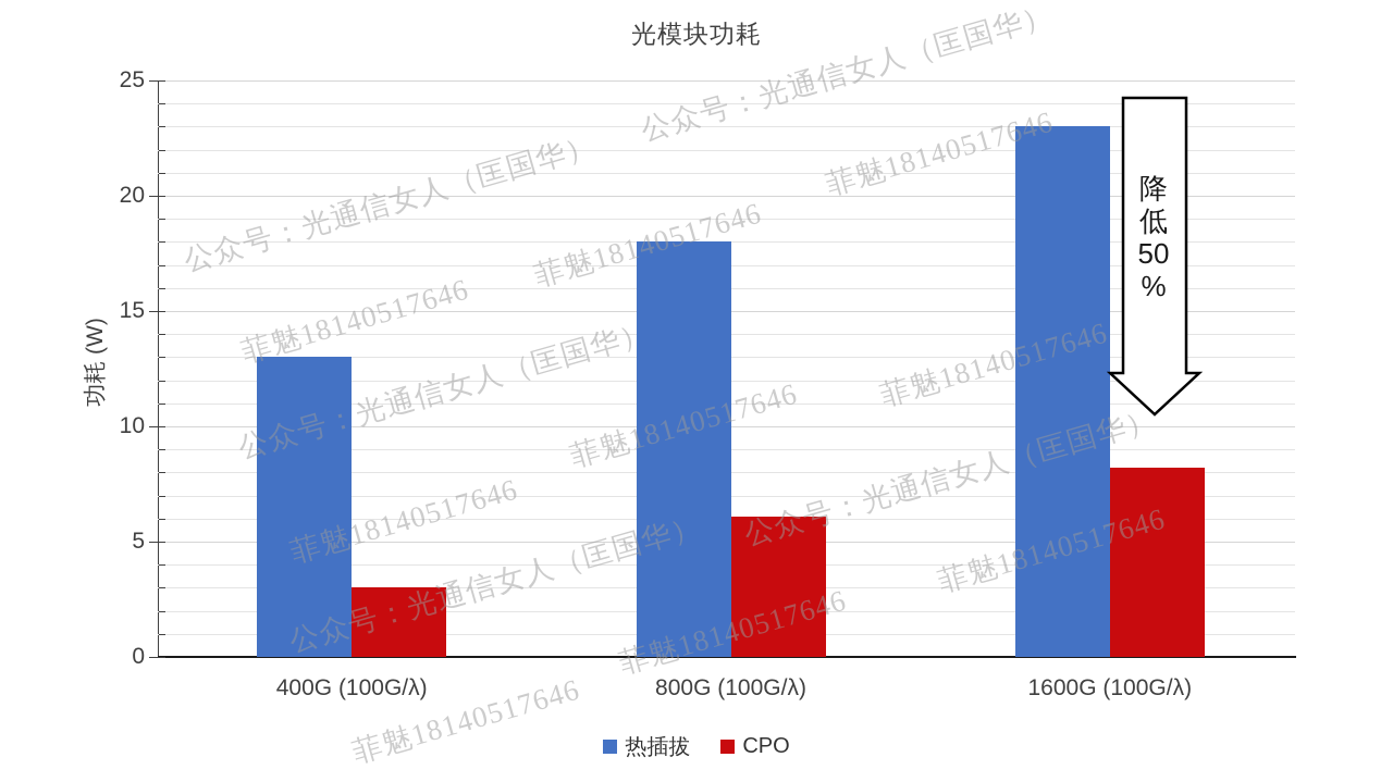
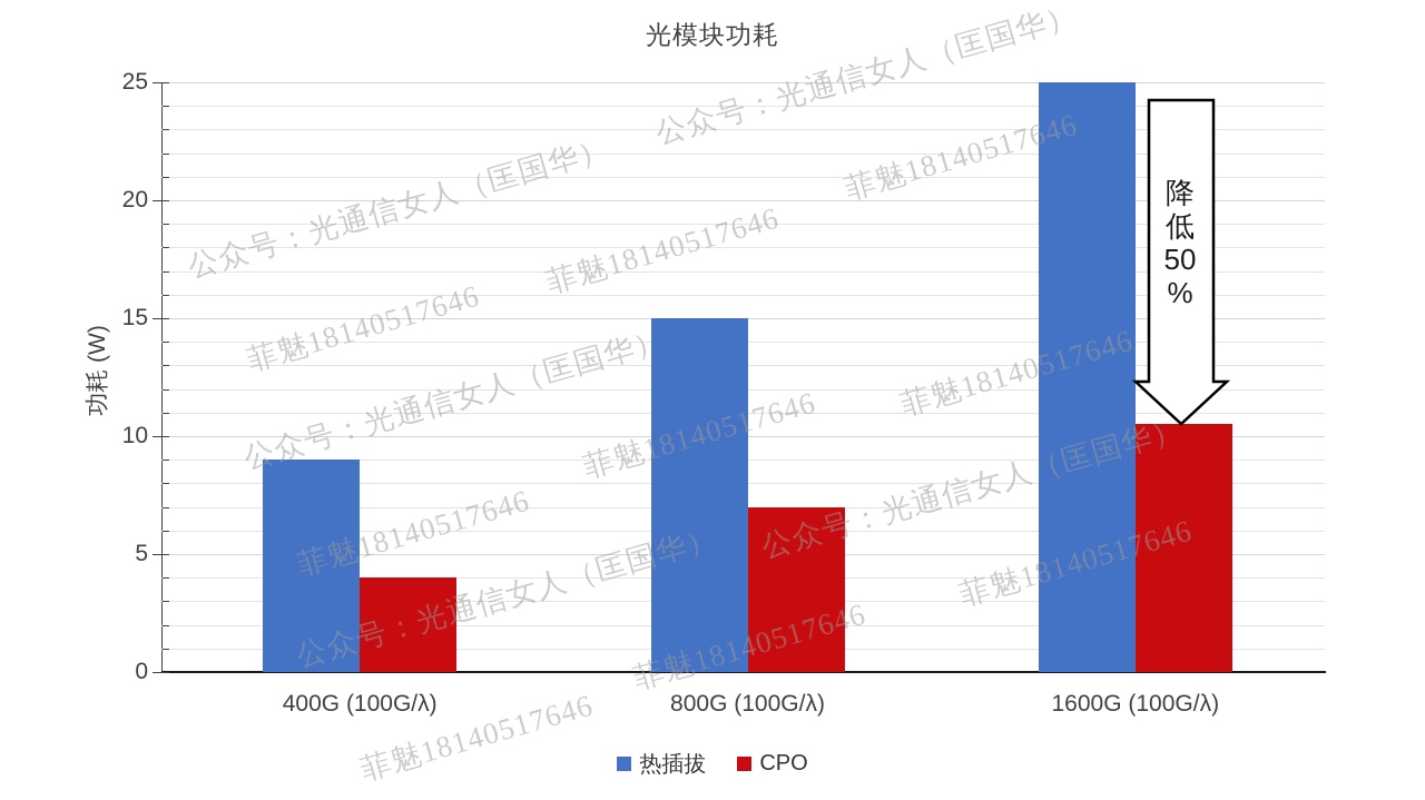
热插拔/400G (100G/λ): 13 -> 9
CPO/400G (100G/λ): 3.0 -> 4.0
热插拔/800G (100G/λ): 18 -> 15
CPO/800G (100G/λ): 6.1 -> 7.0
热插拔/1600G (100G/λ): 23 -> 25
CPO/1600G (100G/λ): 8.2 -> 10.5
